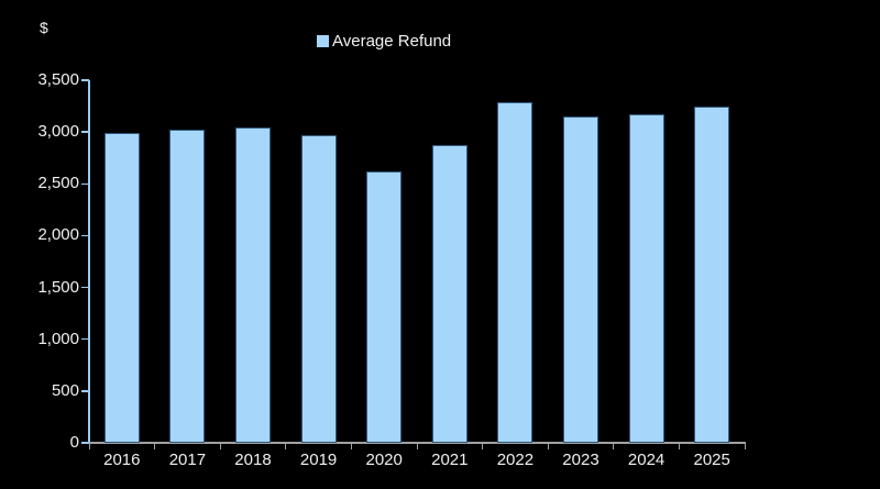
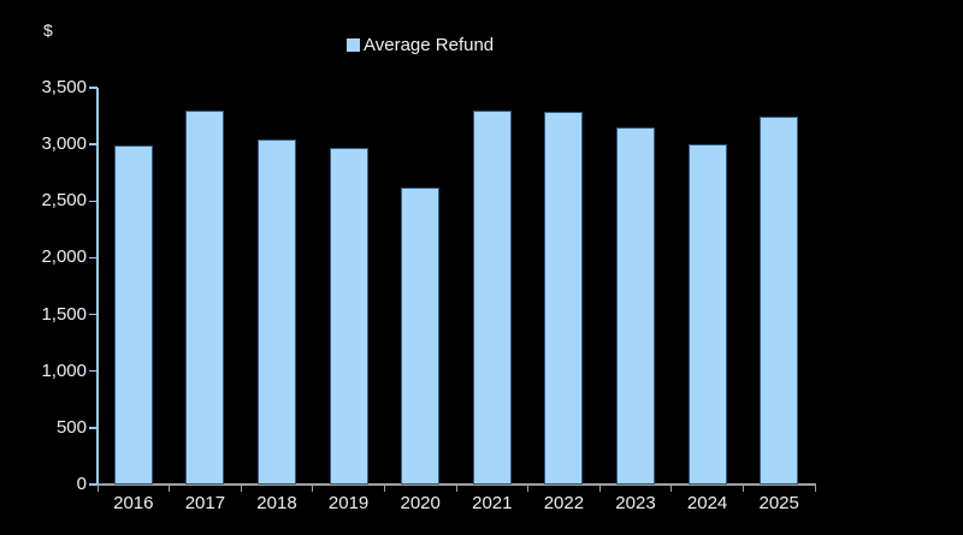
2017: 3000 -> 3300
2021: 2900 -> 3300
2024: 3200 -> 3000
